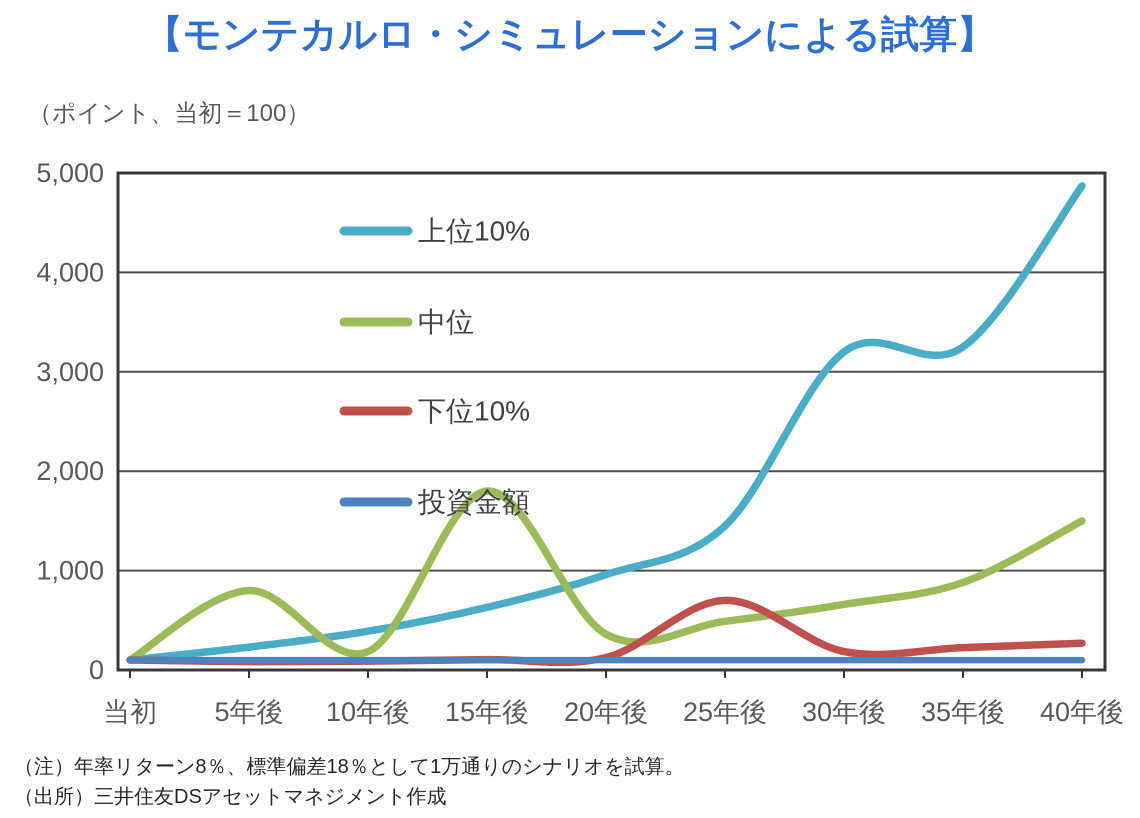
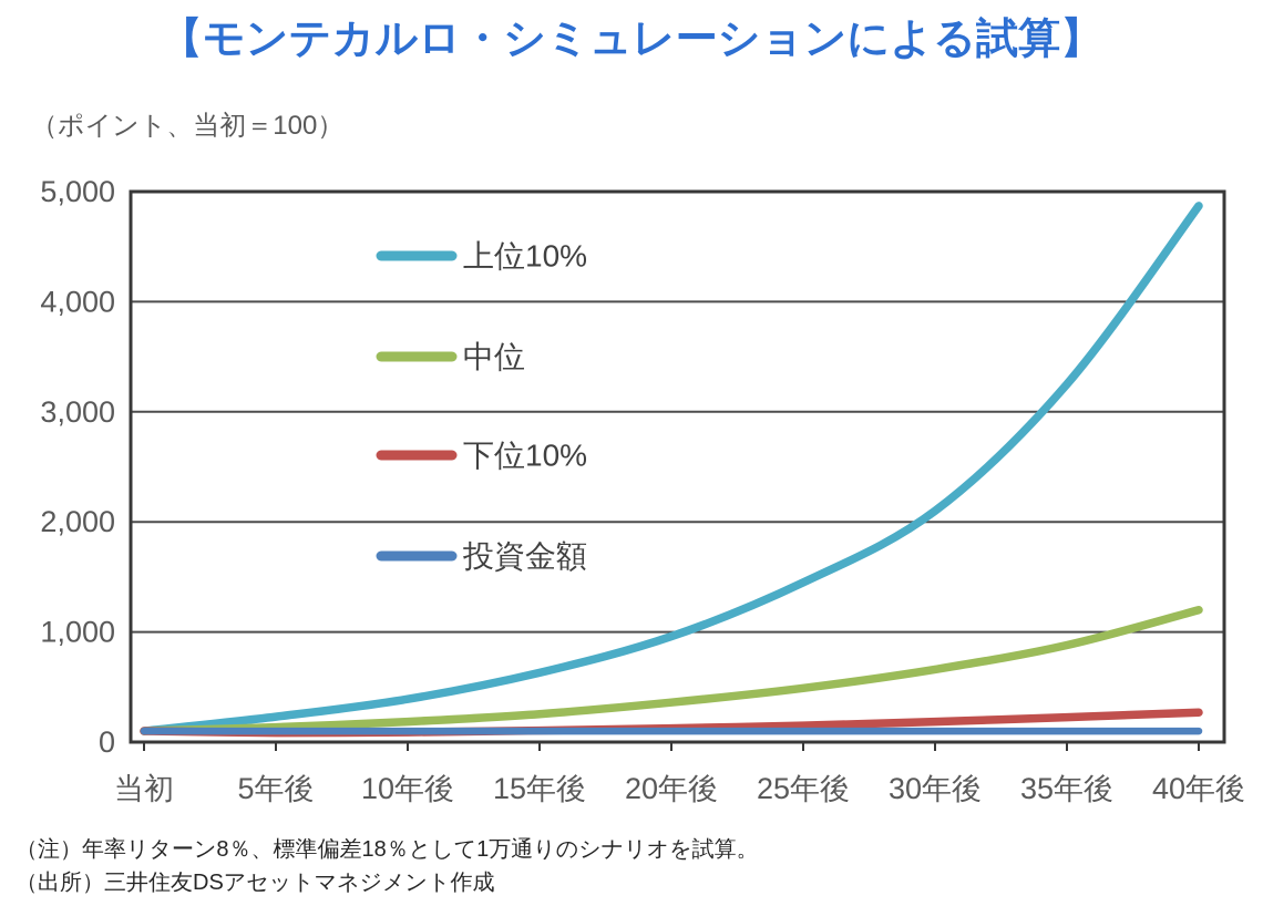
中位/5年後: 800 -> 100
中位/15年後: 1800 -> 300
下位10%/25年後: 700 -> 200
上位10%/30年後: 3200 -> 2100
中位/40年後: 1500 -> 1200
